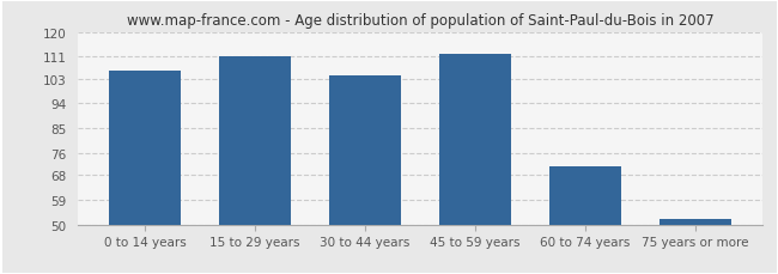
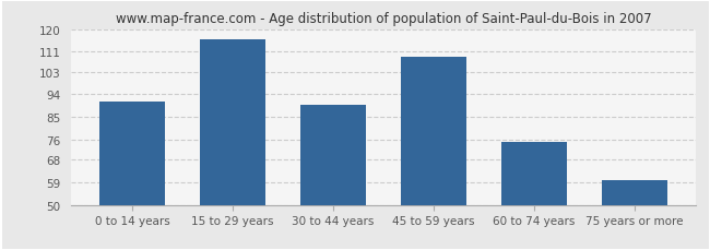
0 to 14 years: 106 -> 91
15 to 29 years: 111 -> 116
30 to 44 years: 104 -> 90
45 to 59 years: 112 -> 109
60 to 74 years: 71 -> 75
75 years or more: 52 -> 60
